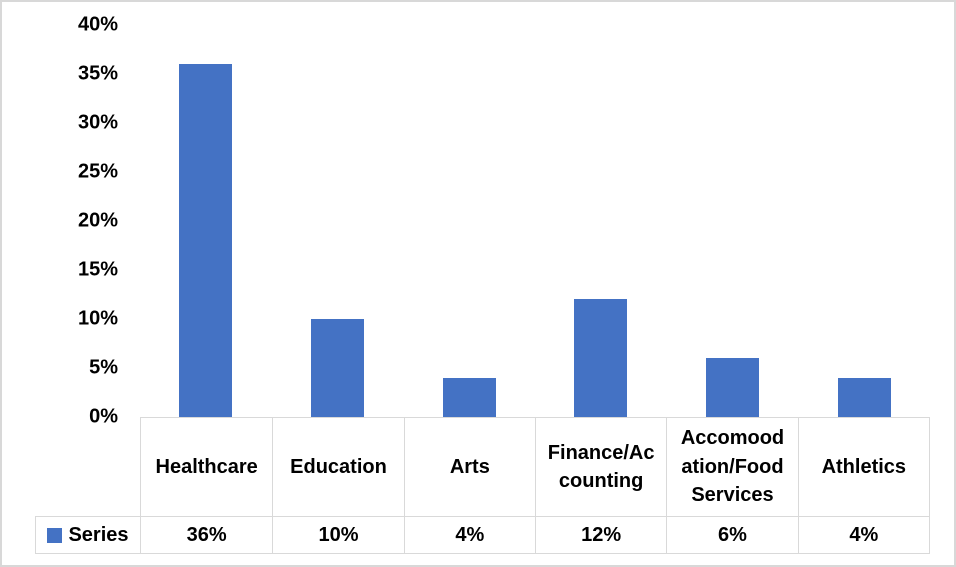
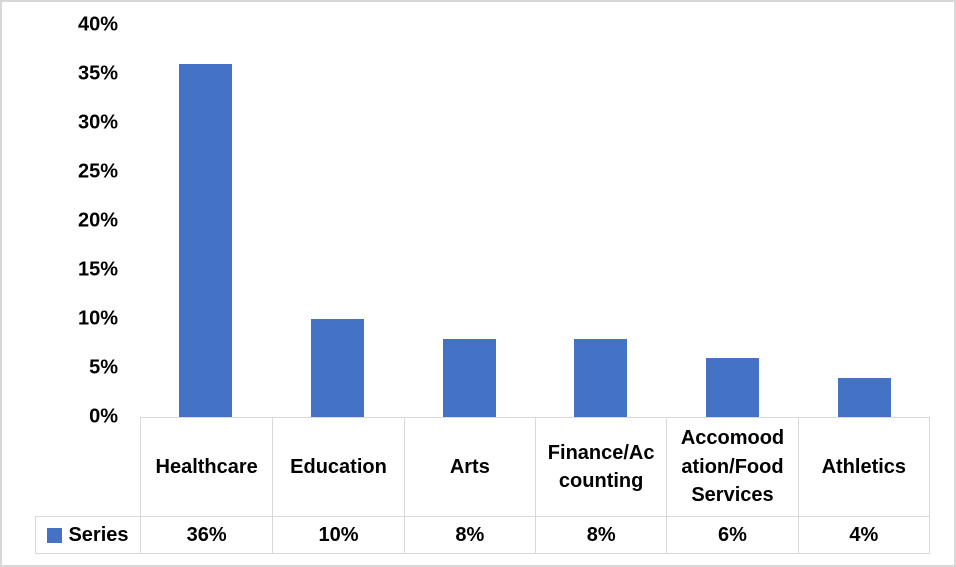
Arts: 4% -> 8%
Finance/Accounting: 12% -> 8%
